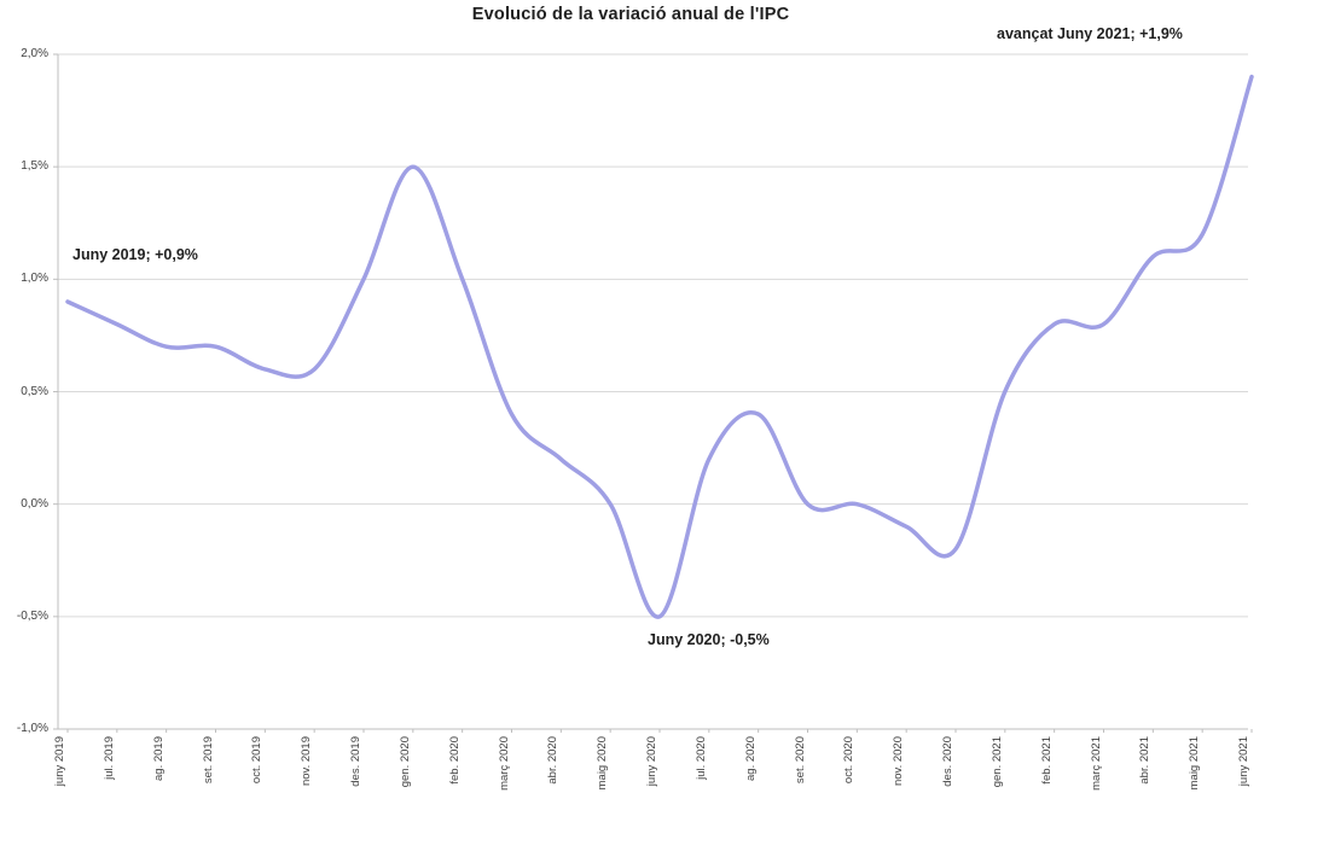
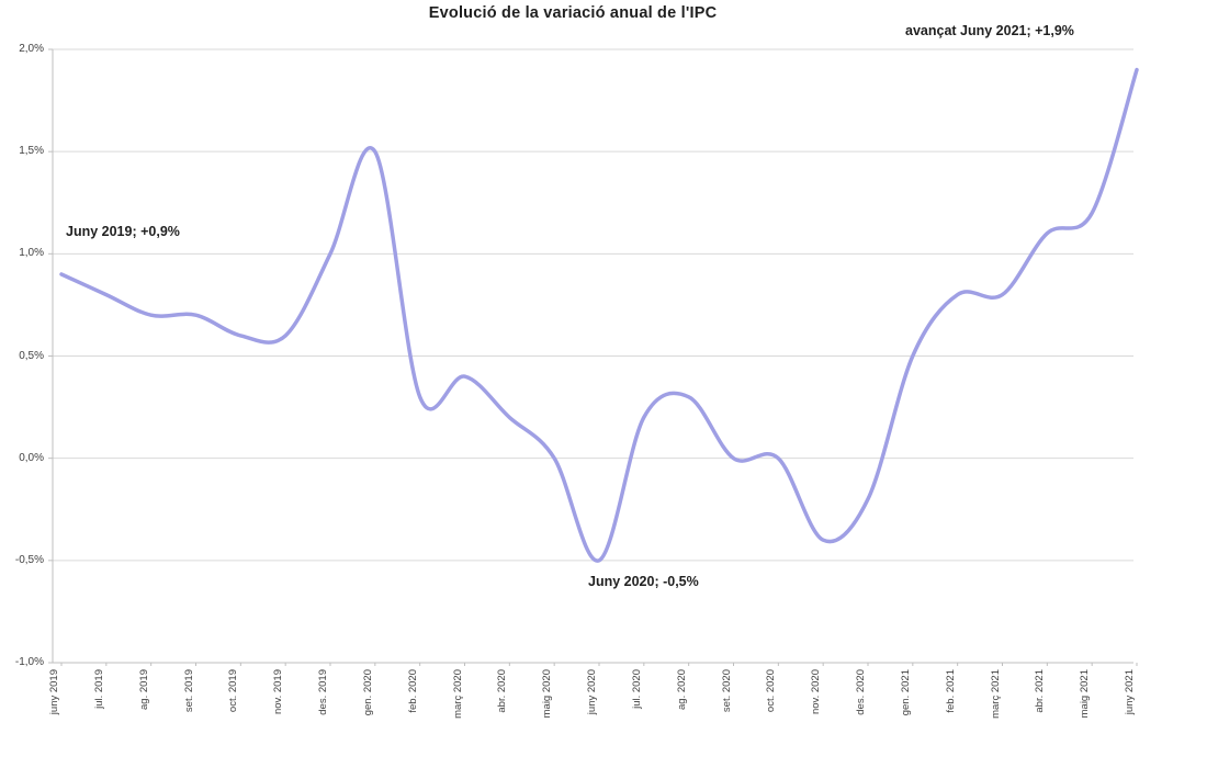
feb. 2020: 1,0% -> 0,3%
ag. 2020: 0,4% -> 0,3%
nov. 2020: -0,1% -> -0,4%
